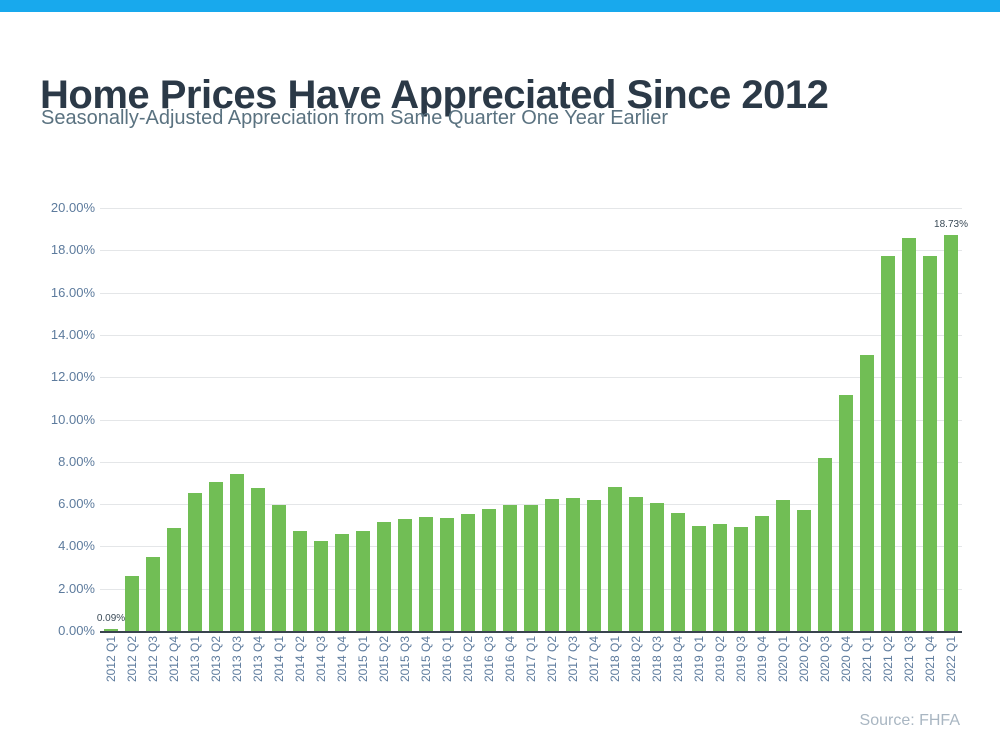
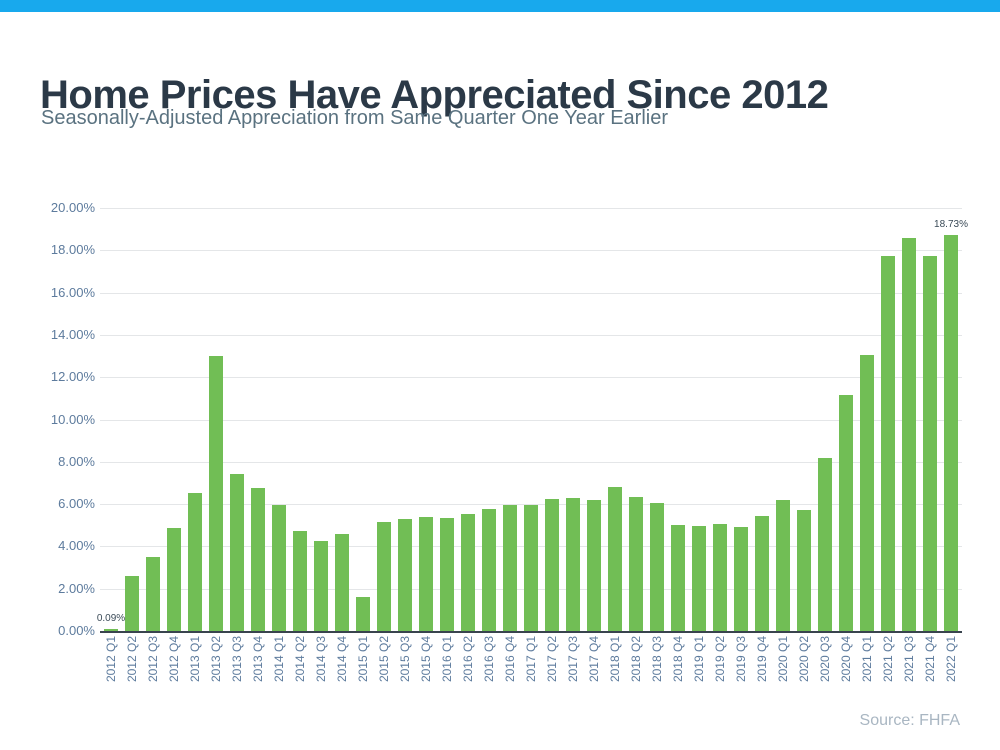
2013 Q2: 7.0% -> 13.0%
2015 Q1: 4.8% -> 1.6%
2018 Q4: 5.6% -> 5.0%
